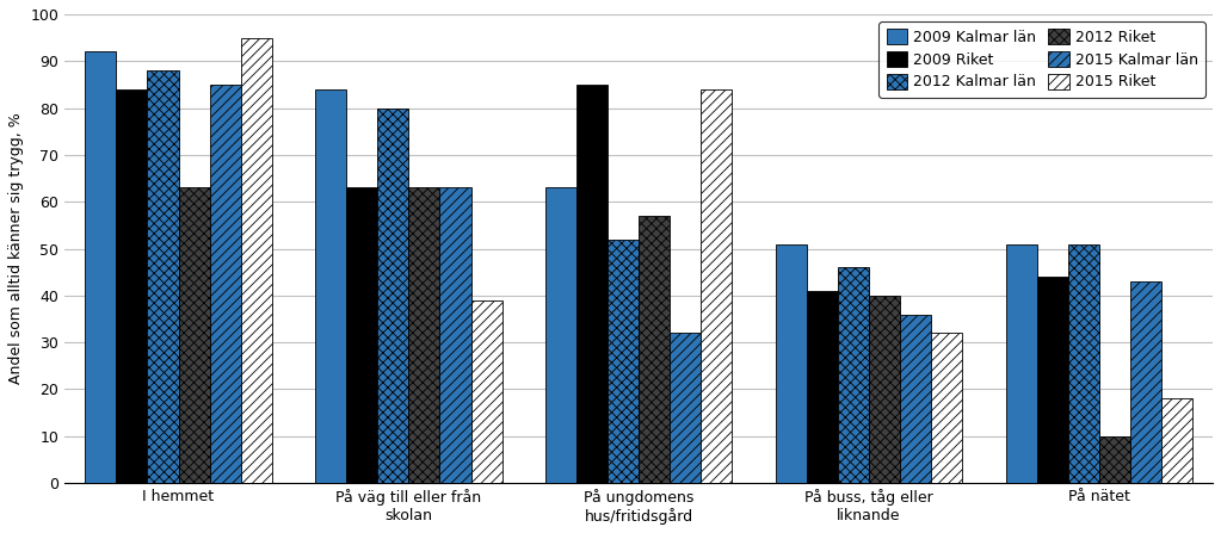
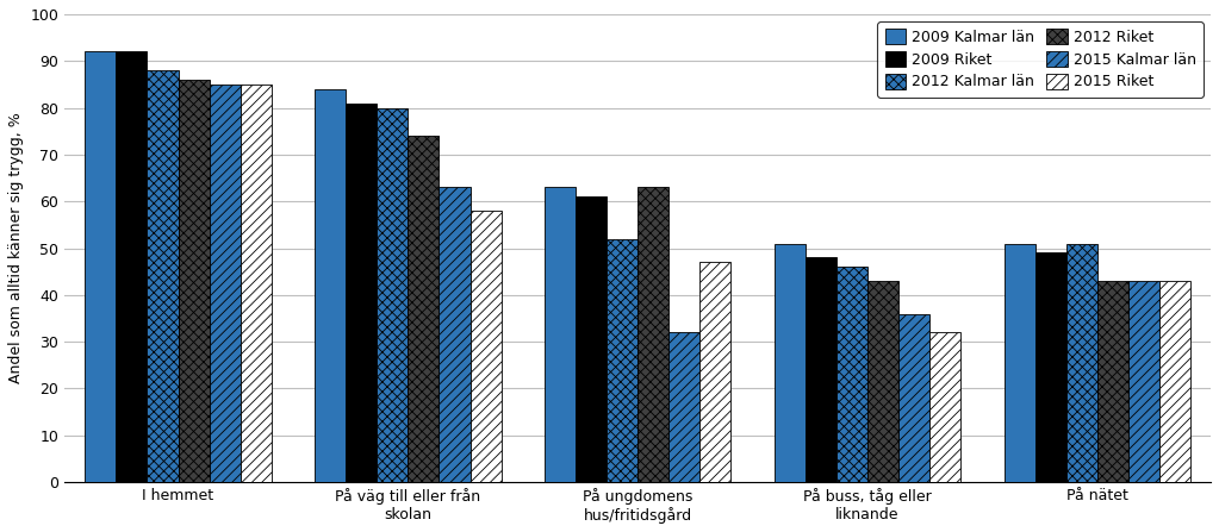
2009 Riket/I hemmet: 84 -> 92
2012 Riket/I hemmet: 63 -> 86
2015 Riket/I hemmet: 95 -> 85
2009 Riket/På väg till eller från skolan: 63 -> 81
2012 Riket/På väg till eller från skolan: 63 -> 74
2015 Riket/På väg till eller från skolan: 39 -> 58
2009 Riket/På ungdomens hus/fritidsgård: 85 -> 61
2012 Riket/På ungdomens hus/fritidsgård: 57 -> 63
2015 Riket/På ungdomens hus/fritidsgård: 84 -> 47
2009 Riket/På buss, tåg eller liknande: 41 -> 48
2012 Riket/På buss, tåg eller liknande: 40 -> 43
2009 Riket/På nätet: 44 -> 49
2012 Riket/På nätet: 10 -> 43
2015 Riket/På nätet: 18 -> 43
